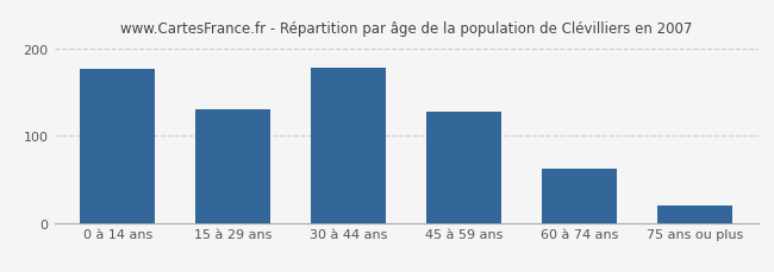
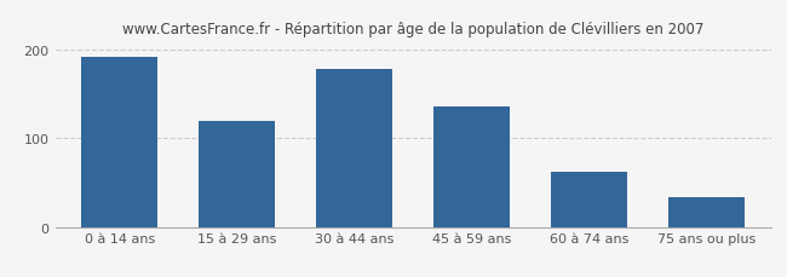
0 à 14 ans: 176 -> 192
15 à 29 ans: 130 -> 120
45 à 59 ans: 128 -> 136
75 ans ou plus: 20 -> 33
